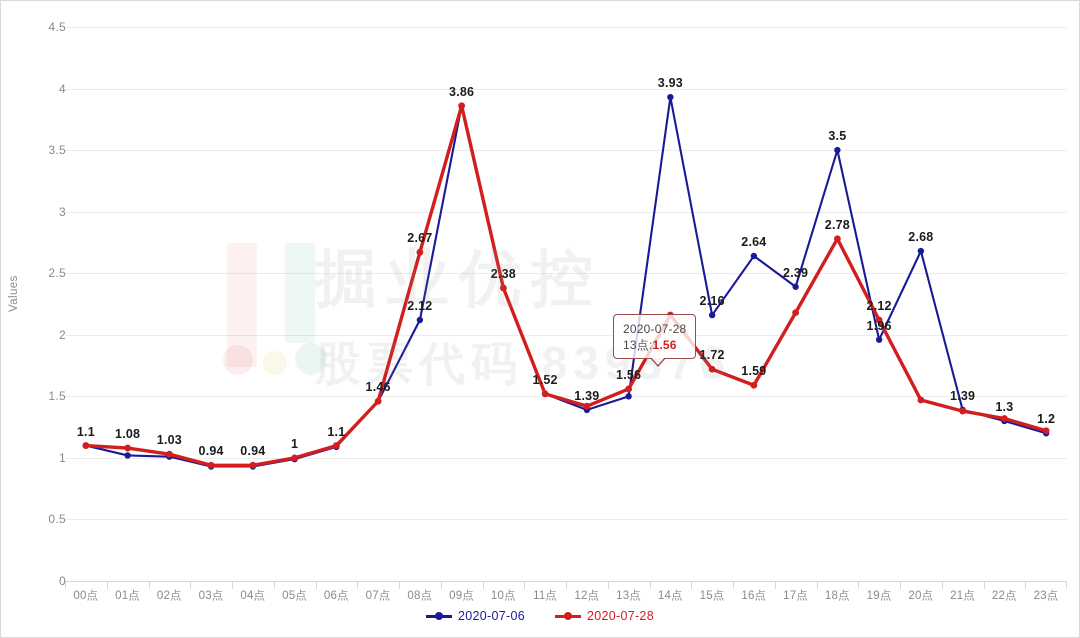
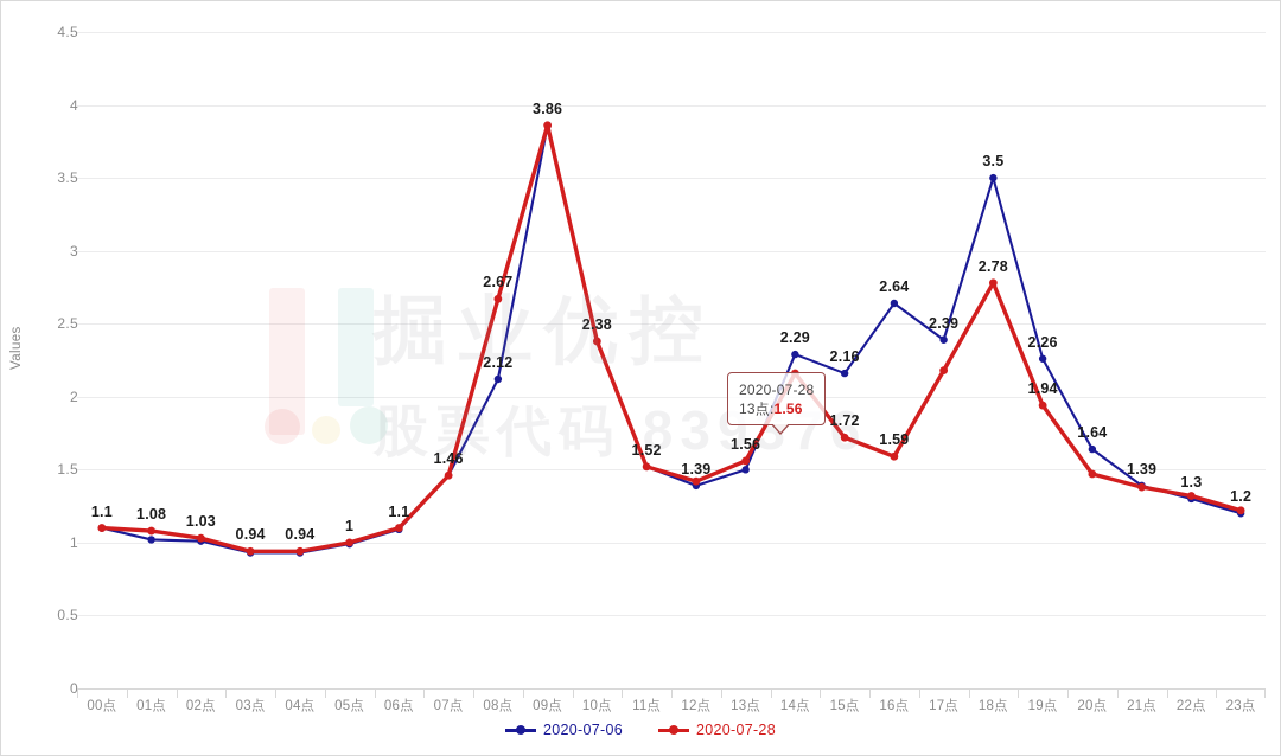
2020-07-06/14点: 3.93 -> 2.29
2020-07-06/19点: 1.96 -> 2.26
2020-07-28/19点: 2.12 -> 1.94
2020-07-06/20点: 2.68 -> 1.64
